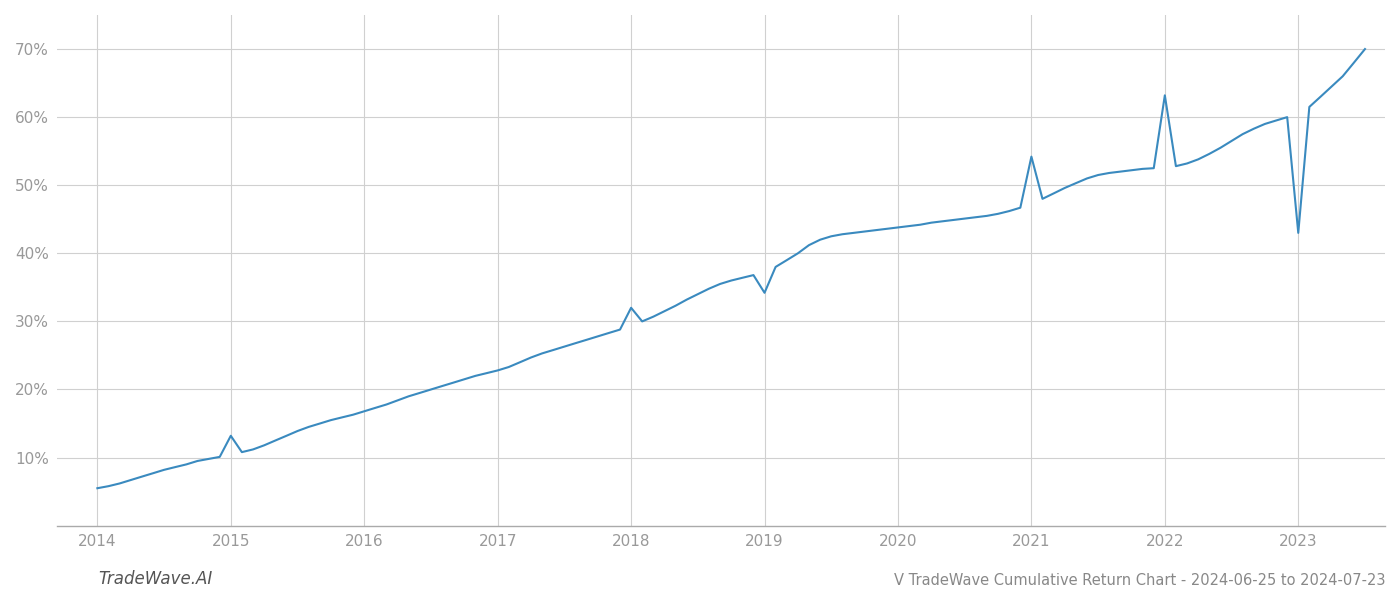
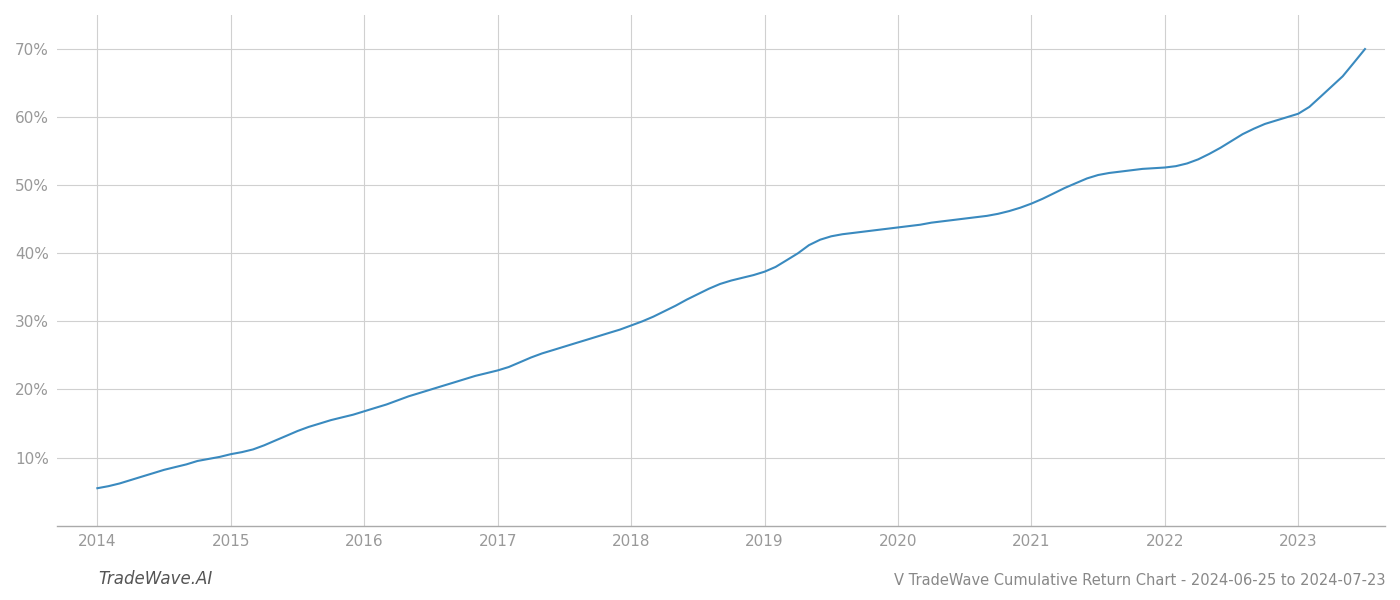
2015: 13.2% -> 10.5%
2018: 32.0% -> 29.4%
2019: 34.2% -> 37.3%
2021: 54.2% -> 47.3%
2022: 63.2% -> 52.6%
2023: 43.0% -> 60.5%
